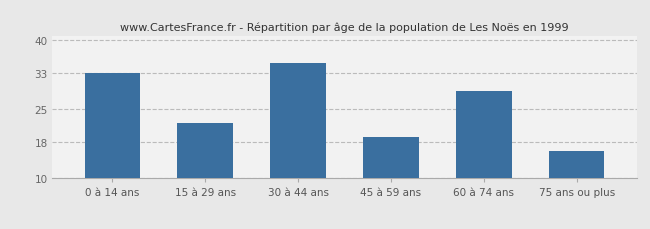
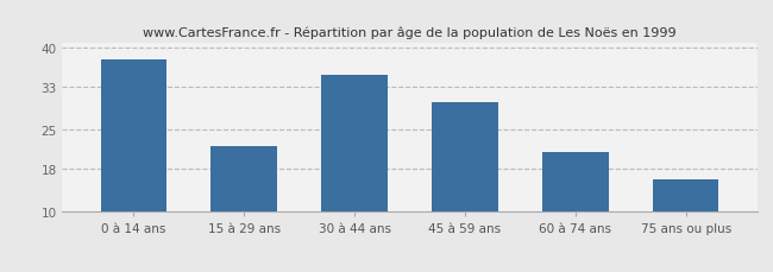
0 à 14 ans: 33 -> 38
45 à 59 ans: 19 -> 30
60 à 74 ans: 29 -> 21
